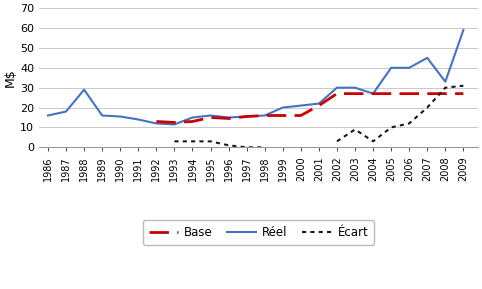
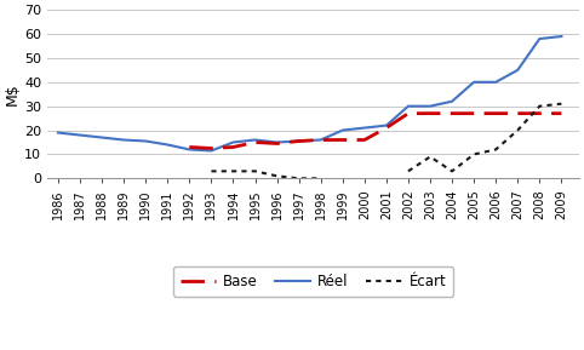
Réel/1986: 16 -> 19
Réel/1988: 29 -> 17
Réel/2004: 27 -> 32
Réel/2008: 33 -> 58
